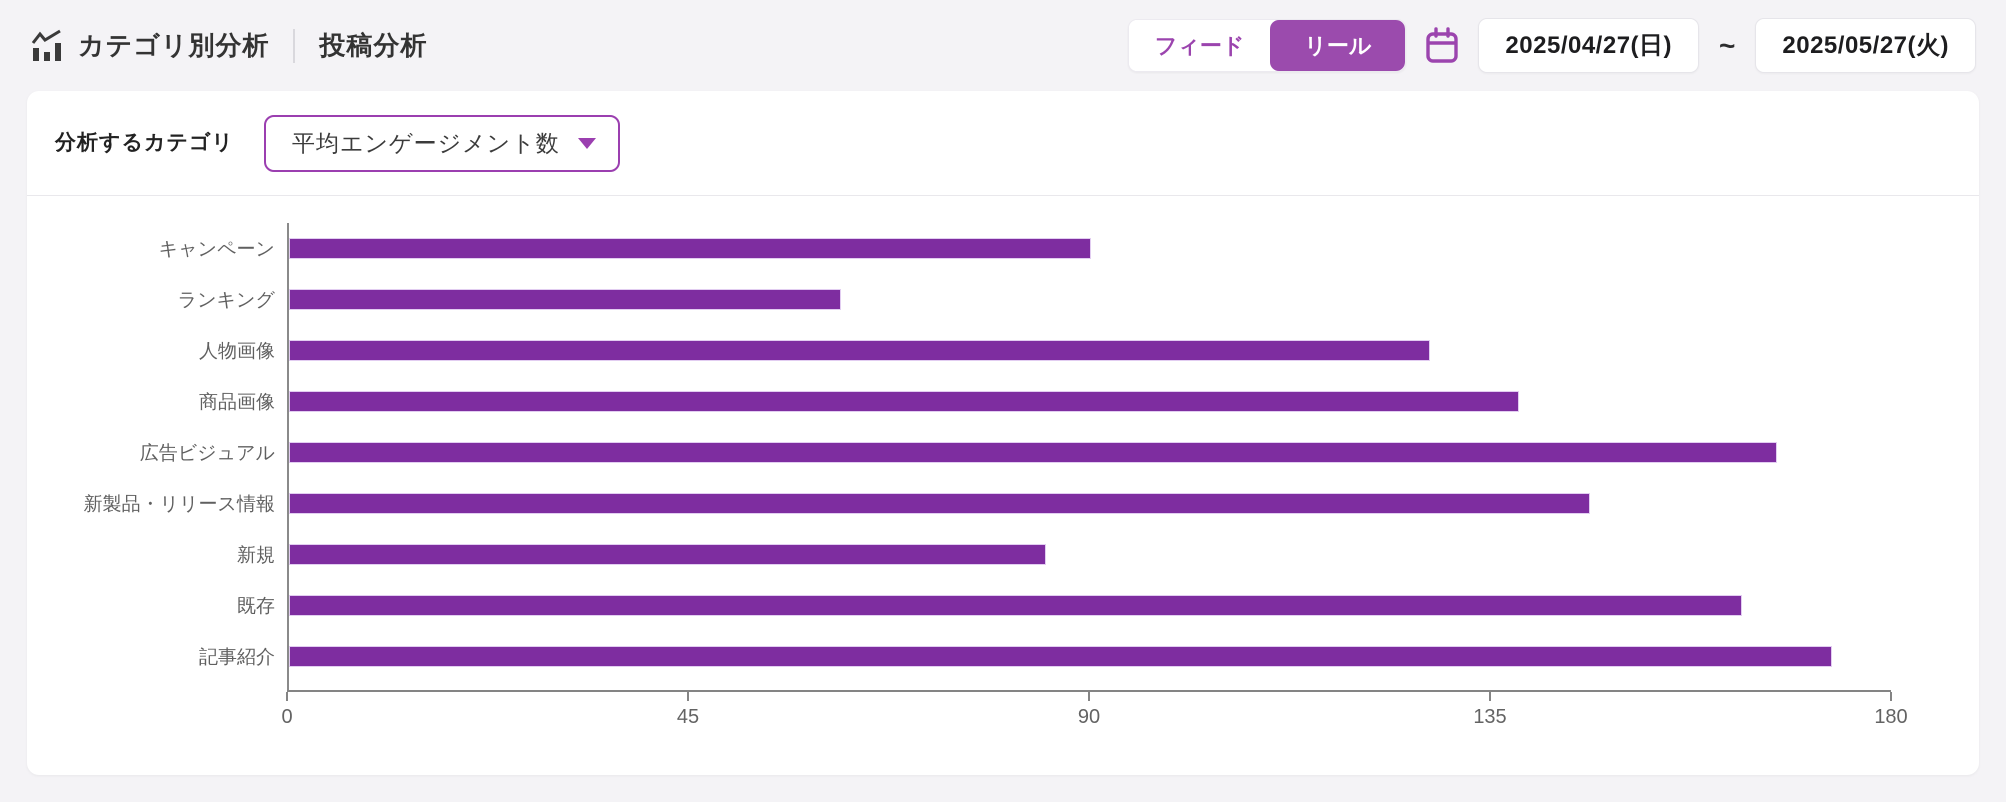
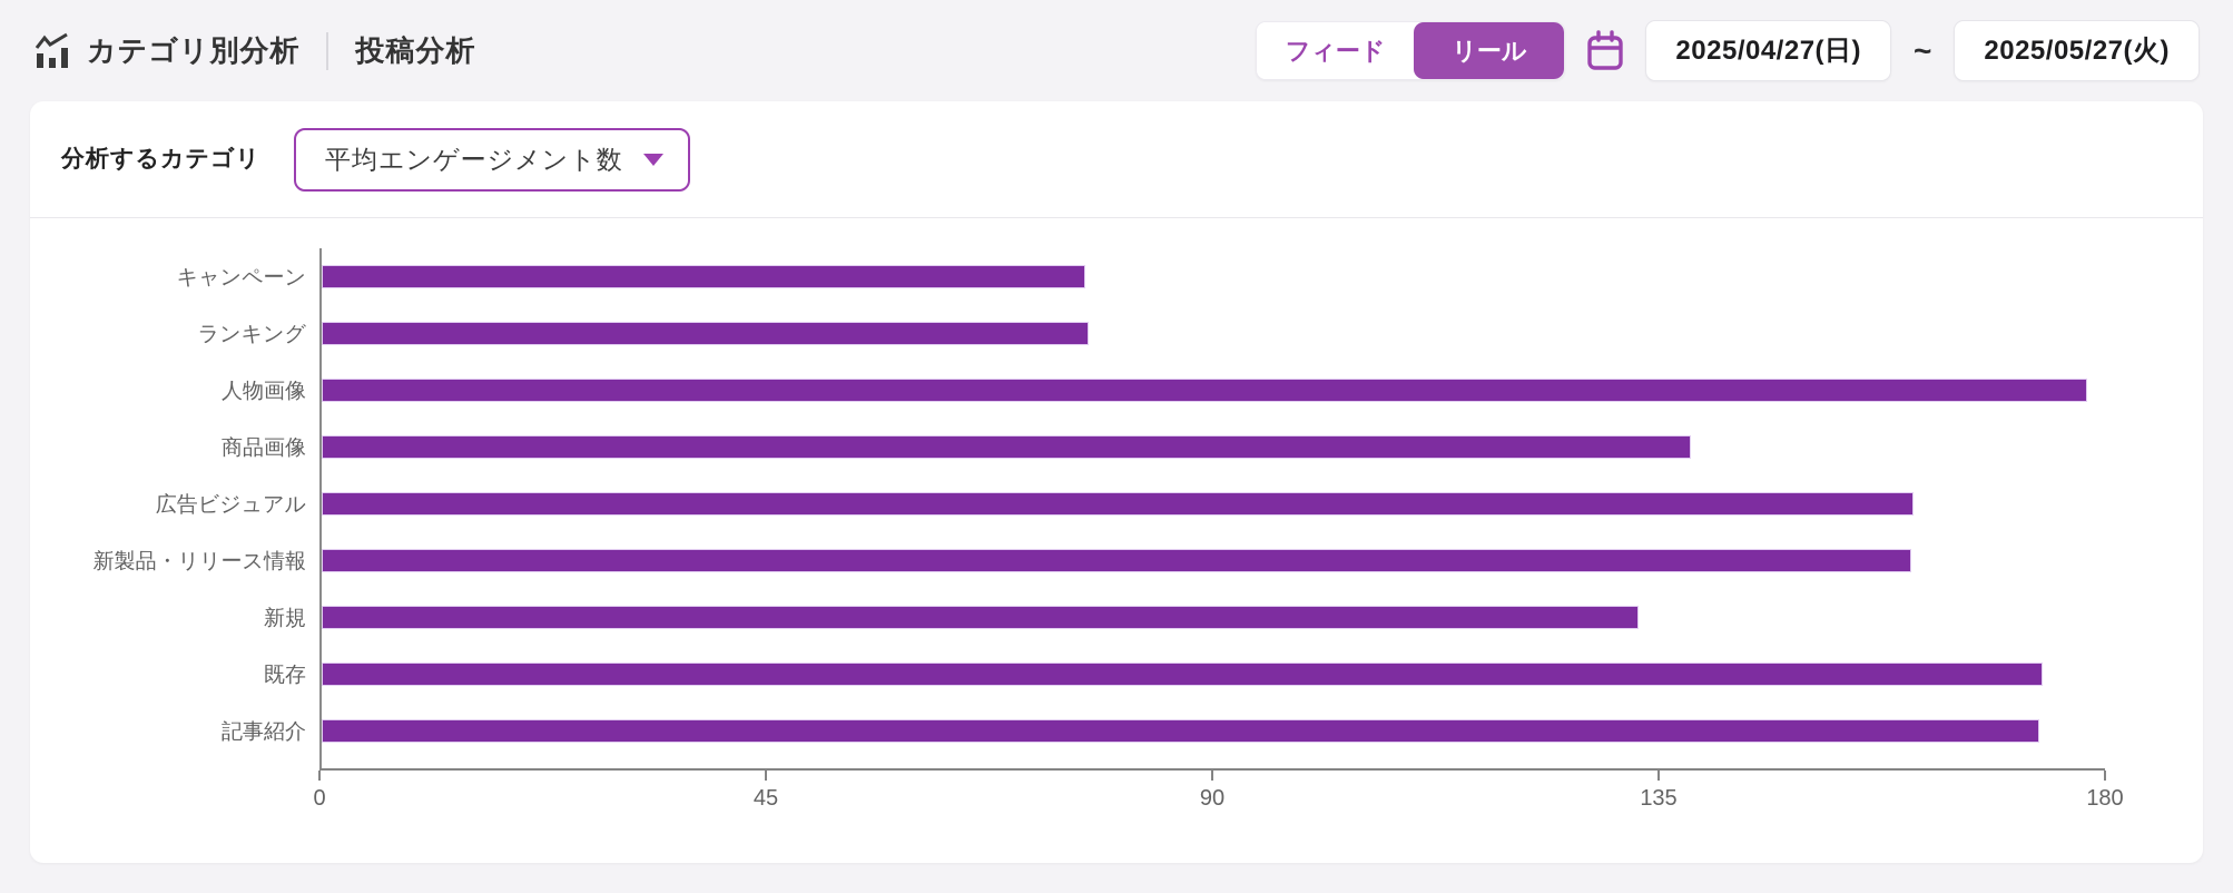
キャンペーン: 90 -> 77
ランキング: 62 -> 77
人物画像: 128 -> 178
広告ビジュアル: 167 -> 160
新製品・リリース情報: 146 -> 160
新規: 85 -> 133
既存: 163 -> 174
